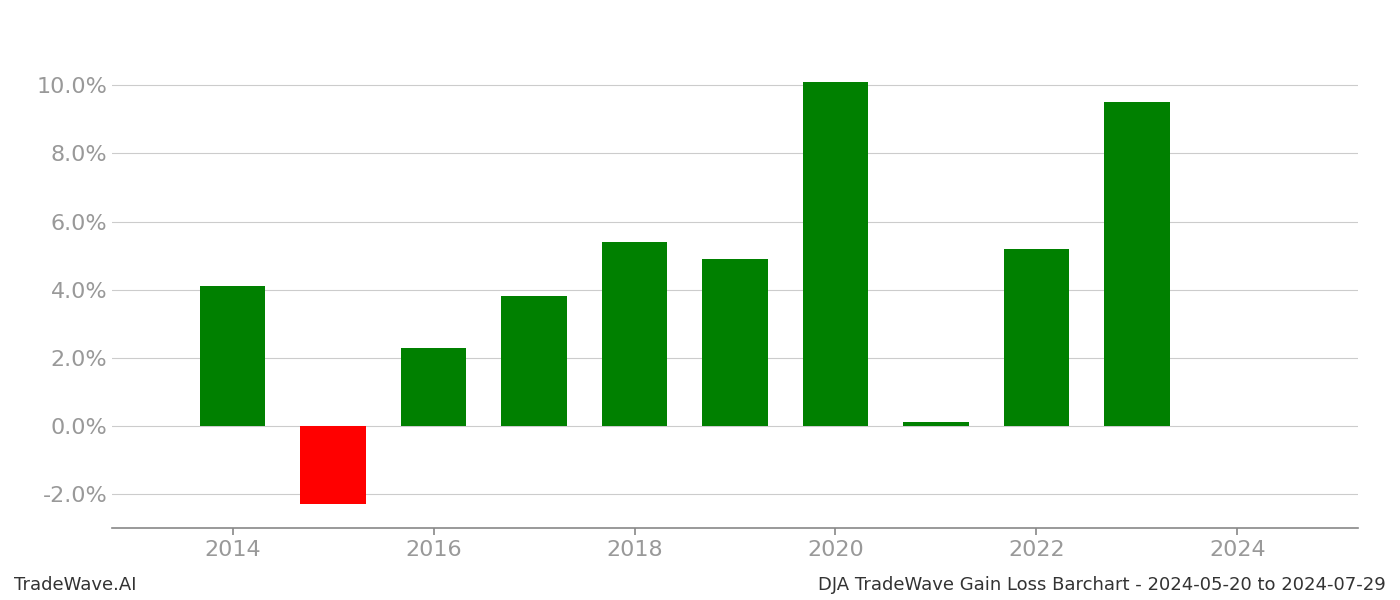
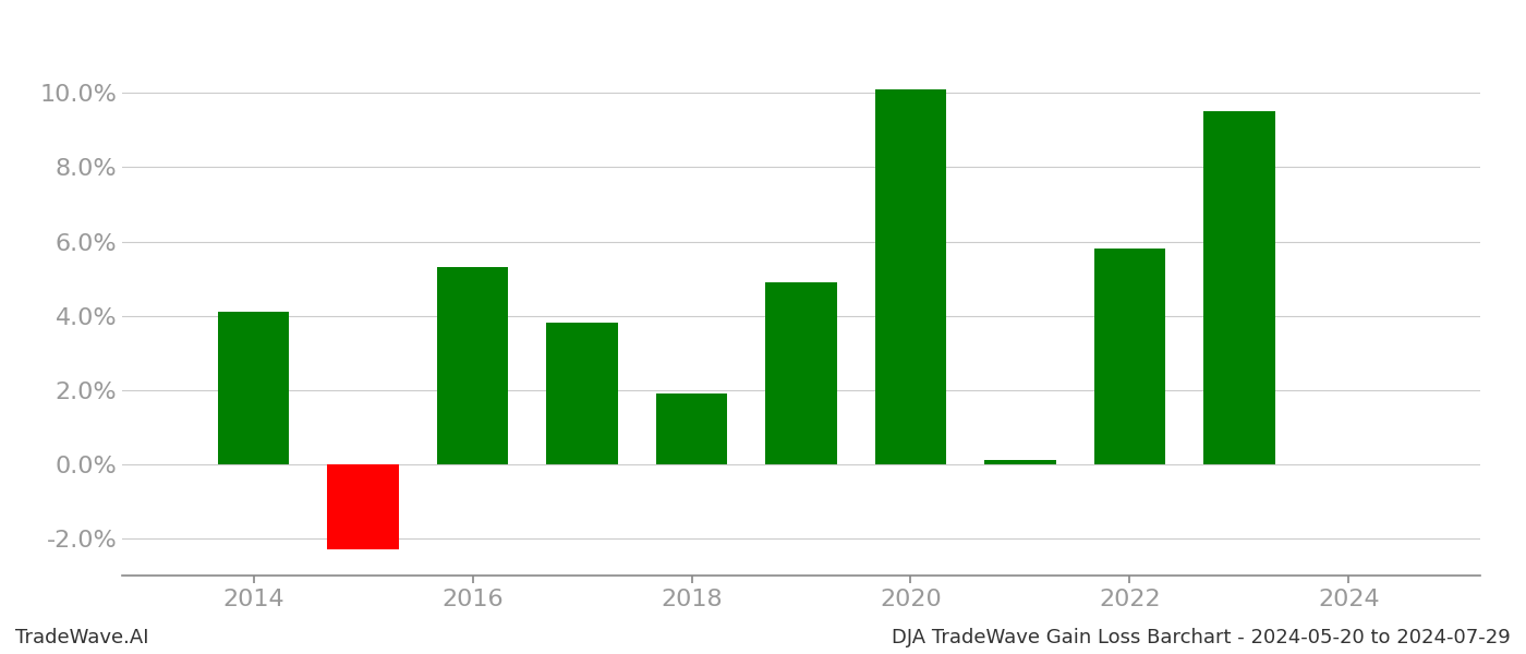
2016: 2.3% -> 5.3%
2018: 5.4% -> 1.9%
2022: 5.2% -> 5.8%
